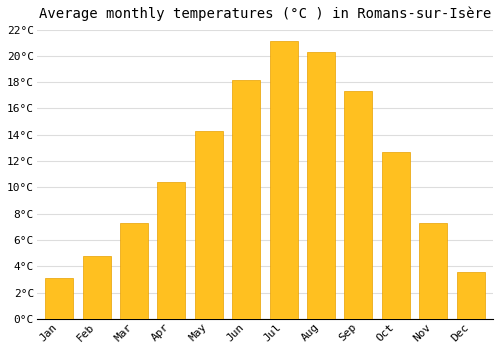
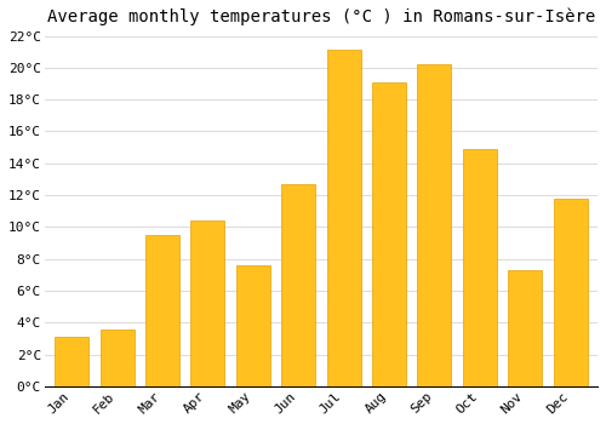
Feb: 4.8°C -> 3.6°C
Mar: 7.3°C -> 9.5°C
May: 14.3°C -> 7.6°C
Jun: 18.2°C -> 12.7°C
Aug: 20.3°C -> 19.1°C
Sep: 17.3°C -> 20.2°C
Oct: 12.7°C -> 14.9°C
Dec: 3.6°C -> 11.8°C
